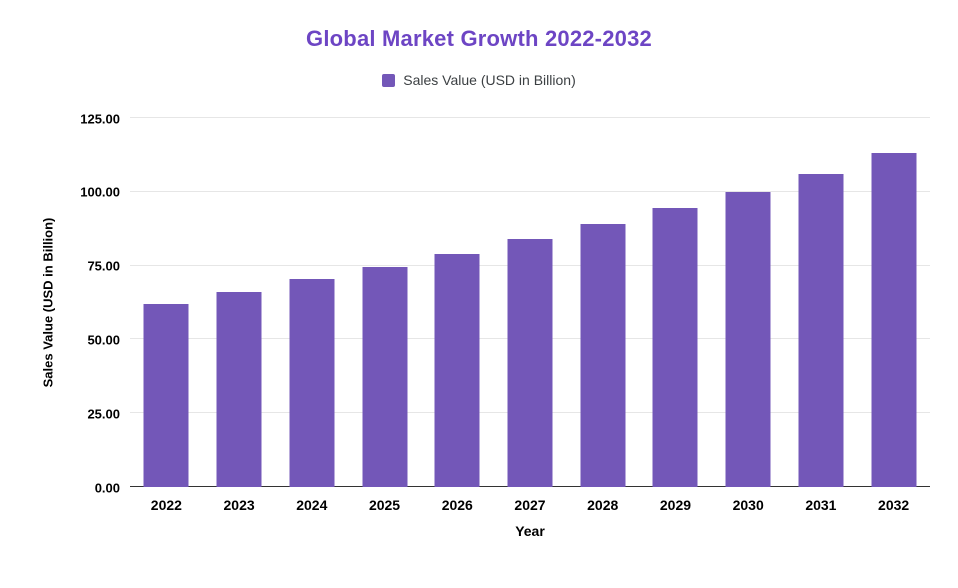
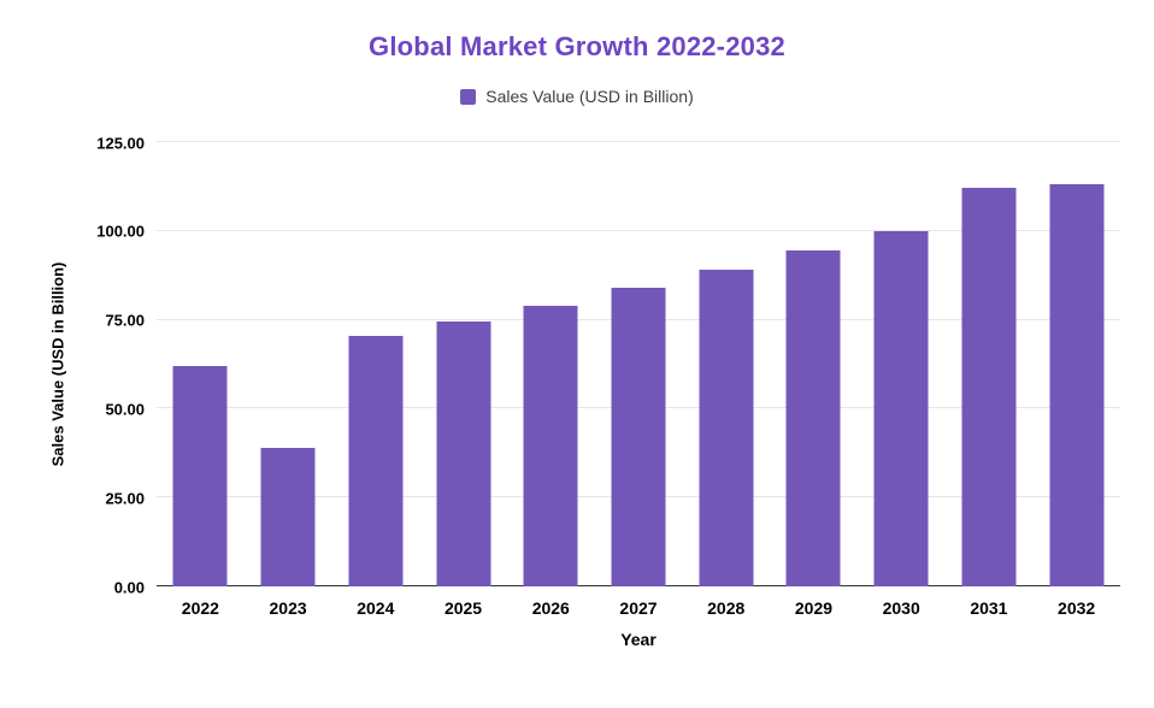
2023: 66 -> 39
2031: 106 -> 112
